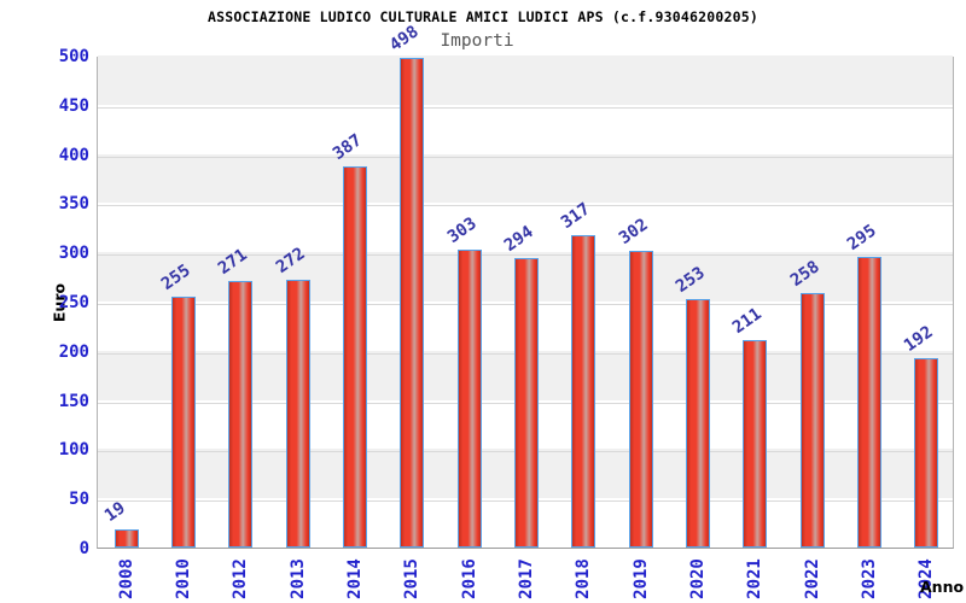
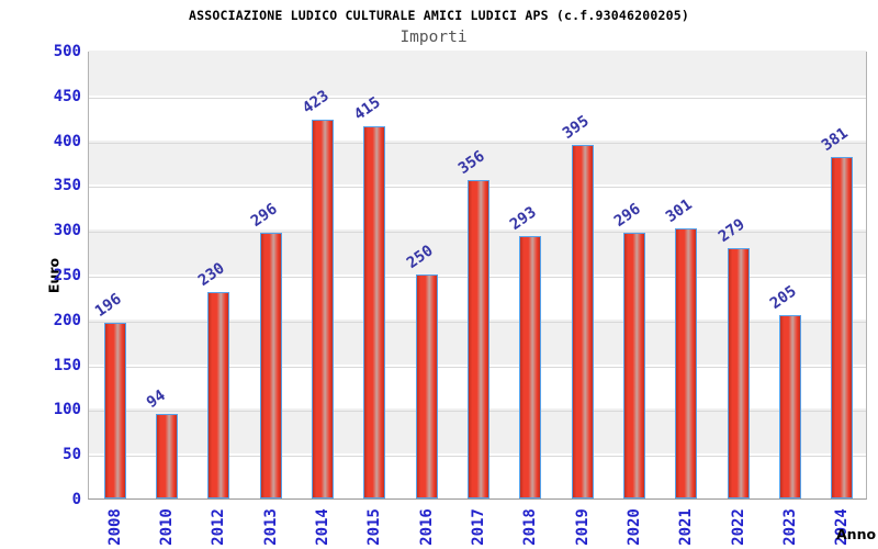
2008: 19 -> 196
2010: 255 -> 94
2012: 271 -> 230
2013: 272 -> 296
2014: 387 -> 423
2015: 498 -> 415
2016: 303 -> 250
2017: 294 -> 356
2018: 317 -> 293
2019: 302 -> 395
2020: 253 -> 296
2021: 211 -> 301
2022: 258 -> 279
2023: 295 -> 205
2024: 192 -> 381
